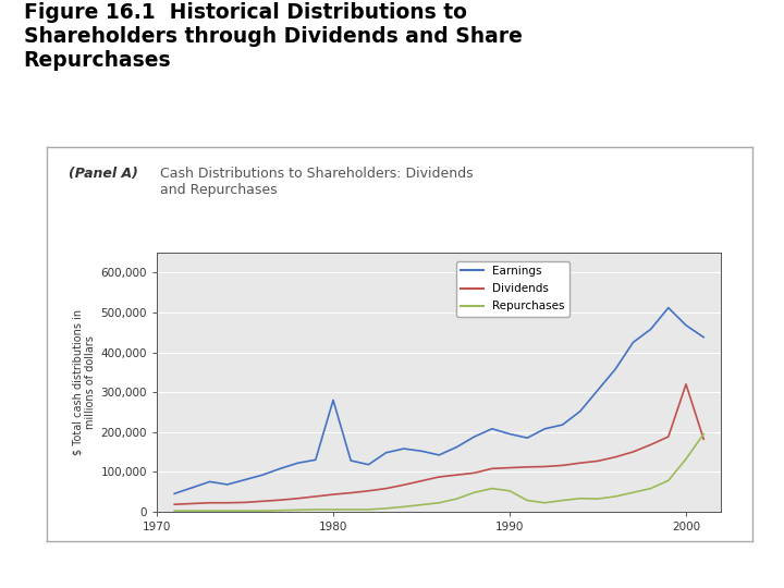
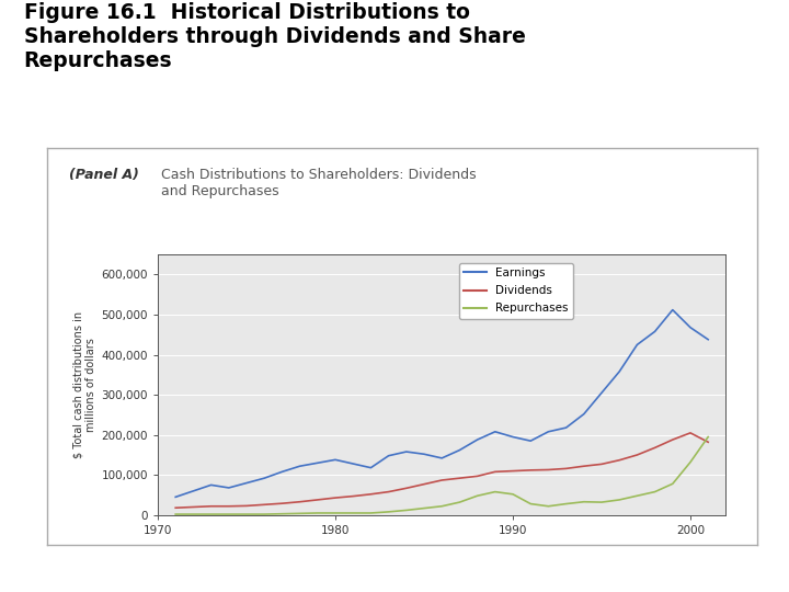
Earnings/1980: 280,000 -> 138,000
Dividends/2000: 320,000 -> 205,000
